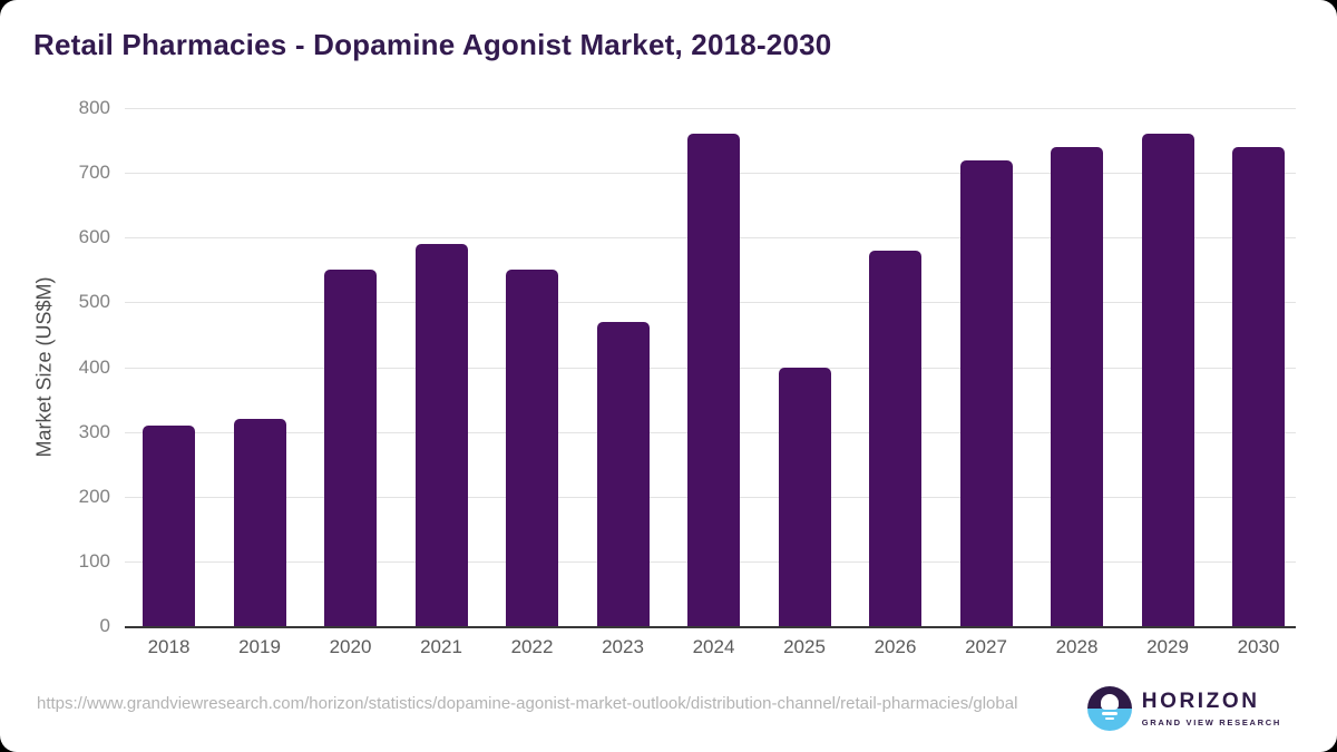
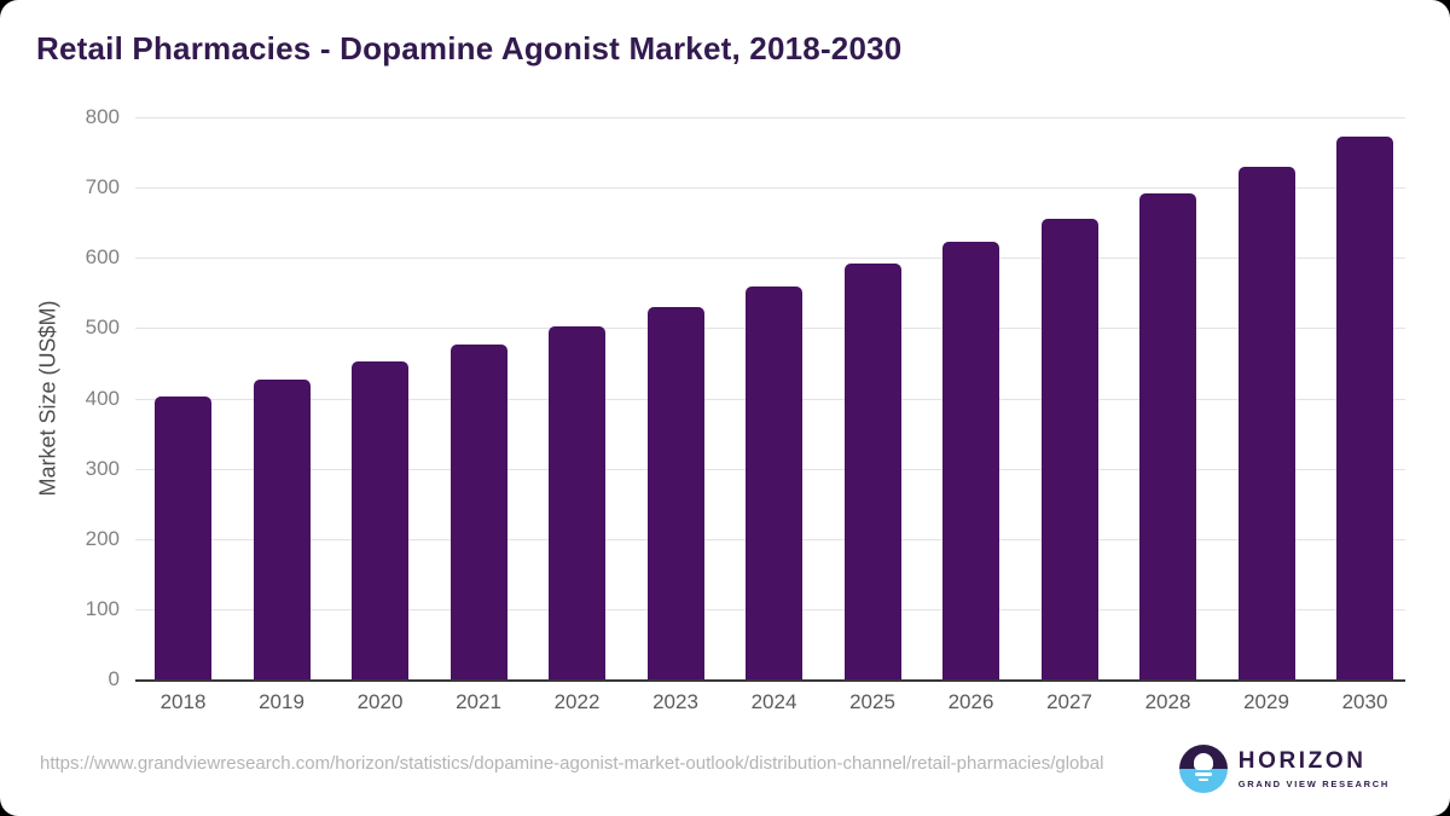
2018: 310 -> 400
2019: 320 -> 430
2020: 550 -> 450
2021: 590 -> 480
2022: 550 -> 500
2023: 470 -> 530
2024: 760 -> 560
2025: 400 -> 590
2026: 580 -> 620
2027: 720 -> 660
2028: 740 -> 690
2029: 760 -> 730
2030: 740 -> 770
